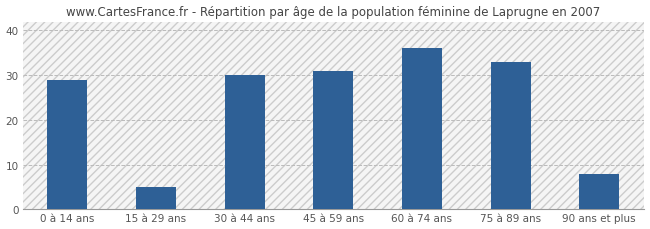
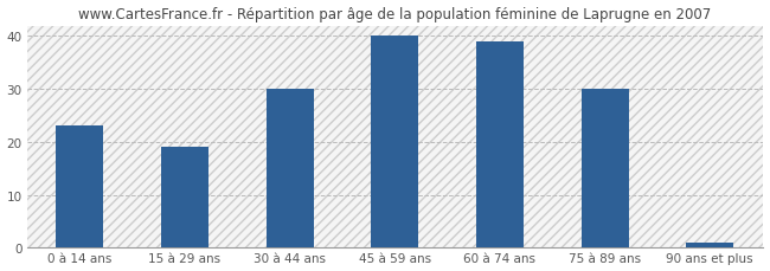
0 à 14 ans: 29 -> 23
15 à 29 ans: 5 -> 19
45 à 59 ans: 31 -> 40
60 à 74 ans: 36 -> 39
75 à 89 ans: 33 -> 30
90 ans et plus: 8 -> 1
